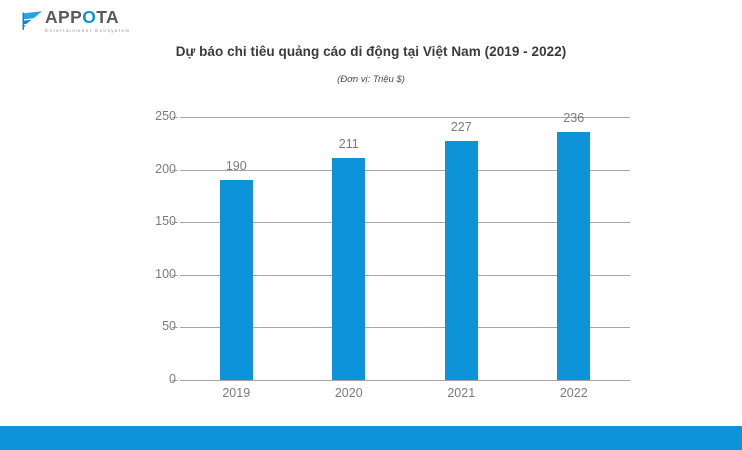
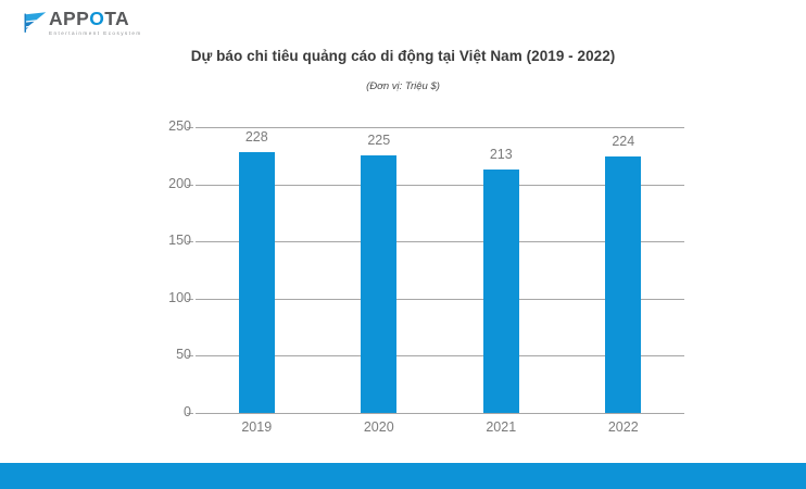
2019: 190 -> 228
2020: 211 -> 225
2021: 227 -> 213
2022: 236 -> 224
